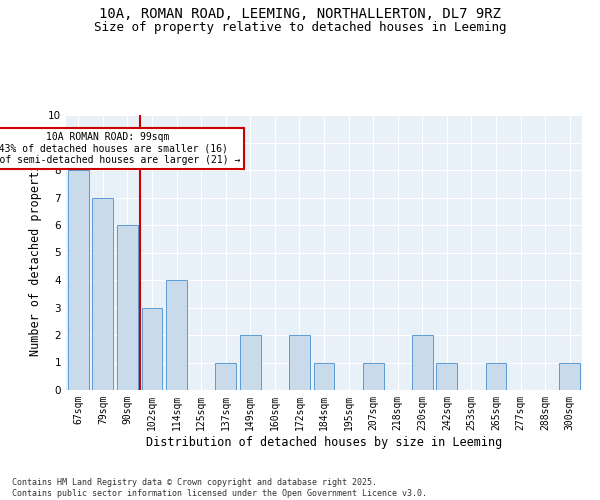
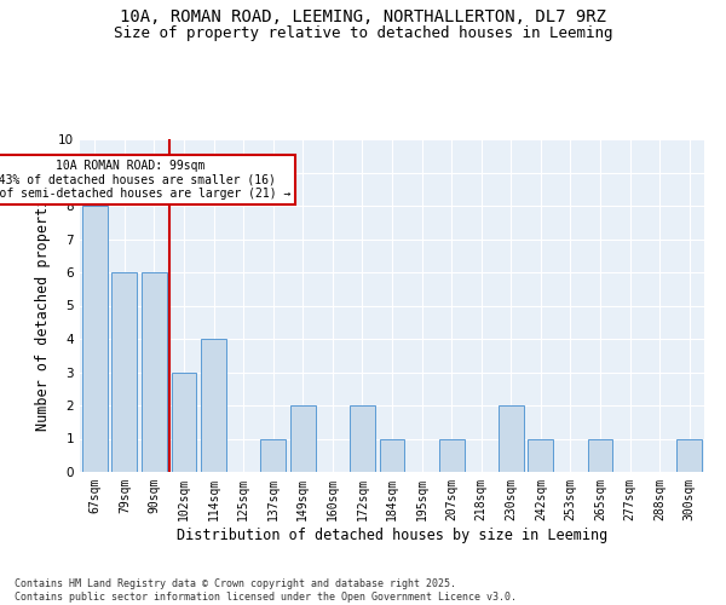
79sqm: 7 -> 6
